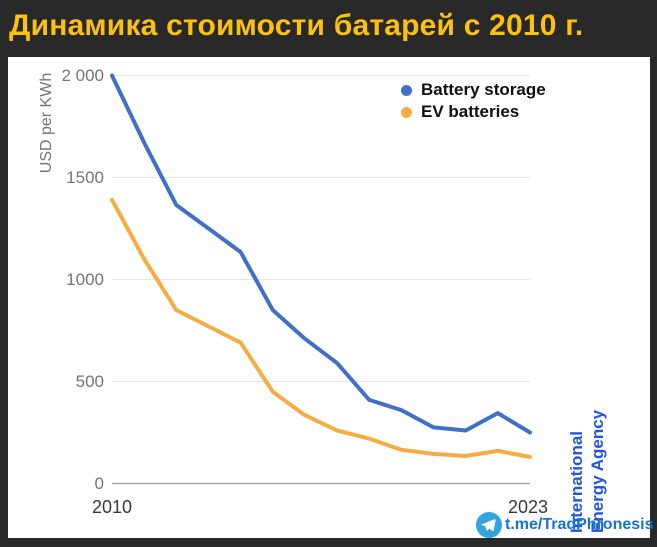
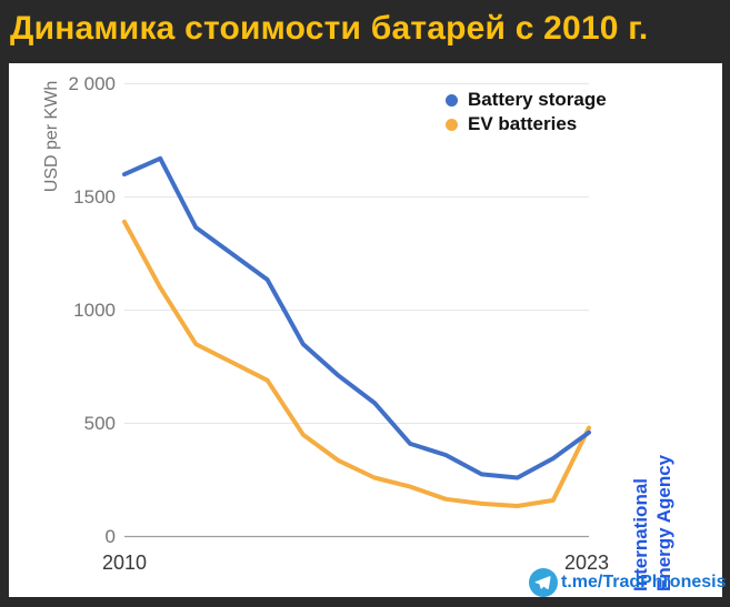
Battery storage/2010: 2000 -> 1600
Battery storage/2023: 250 -> 460
EV batteries/2023: 130 -> 480
